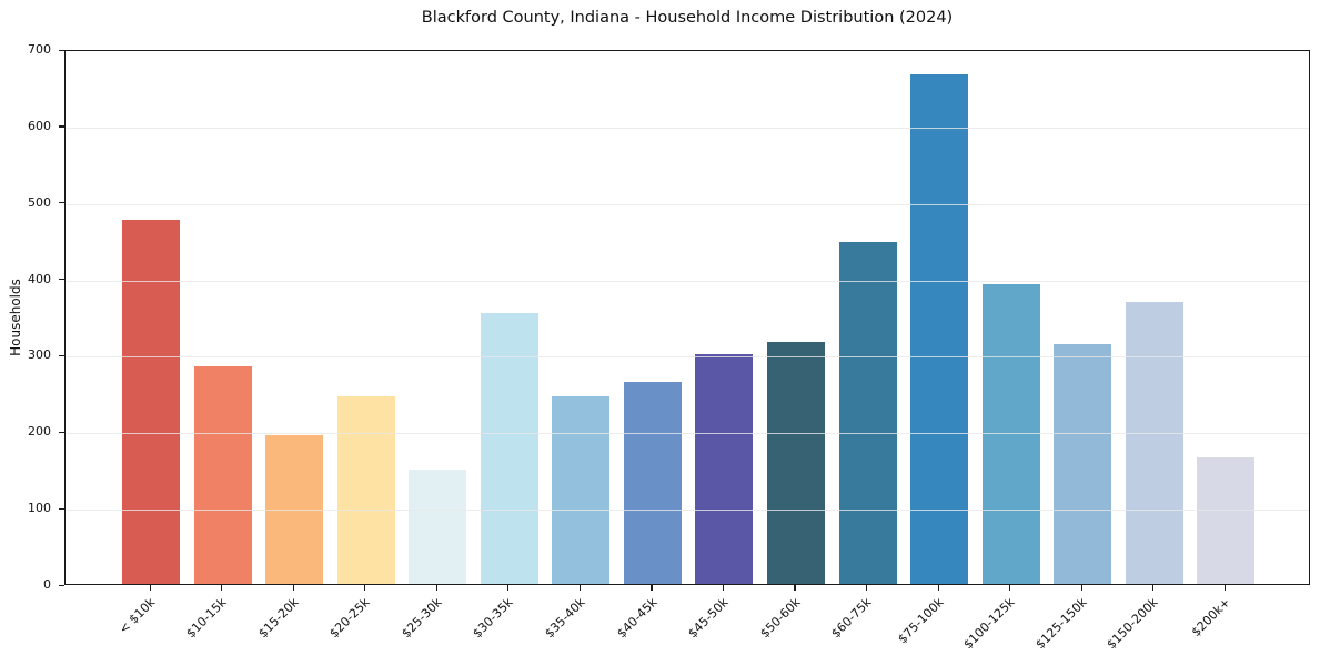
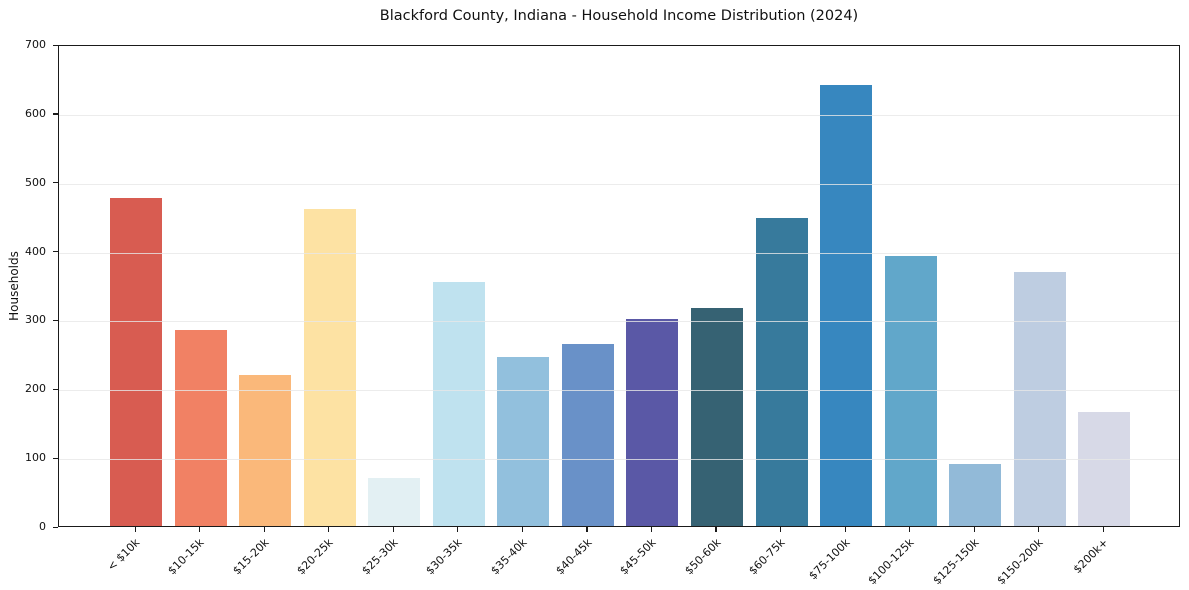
$15-20k: 190 -> 220
$20-25k: 240 -> 460
$25-30k: 150 -> 70
$75-100k: 670 -> 640
$125-150k: 310 -> 90
